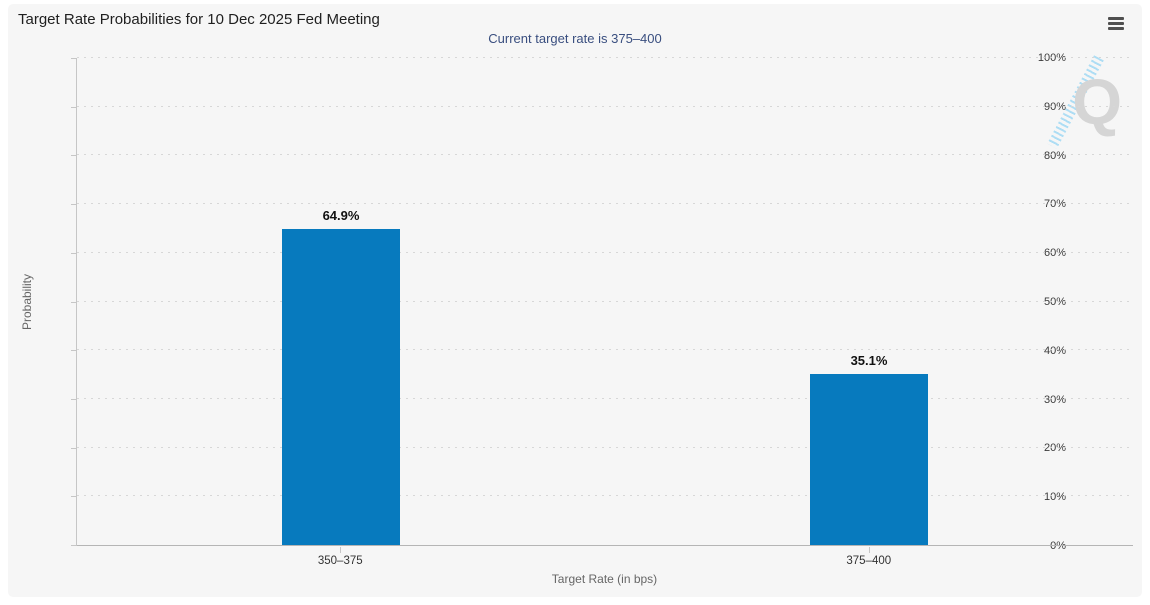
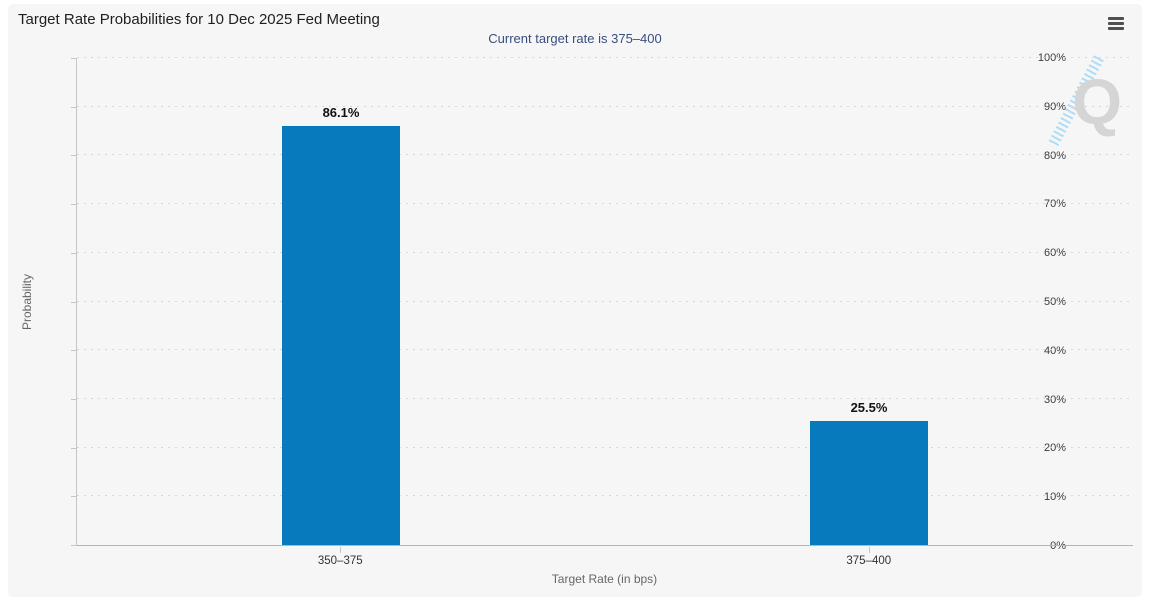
350–375: 64.9% -> 86.1%
375–400: 35.1% -> 25.5%
